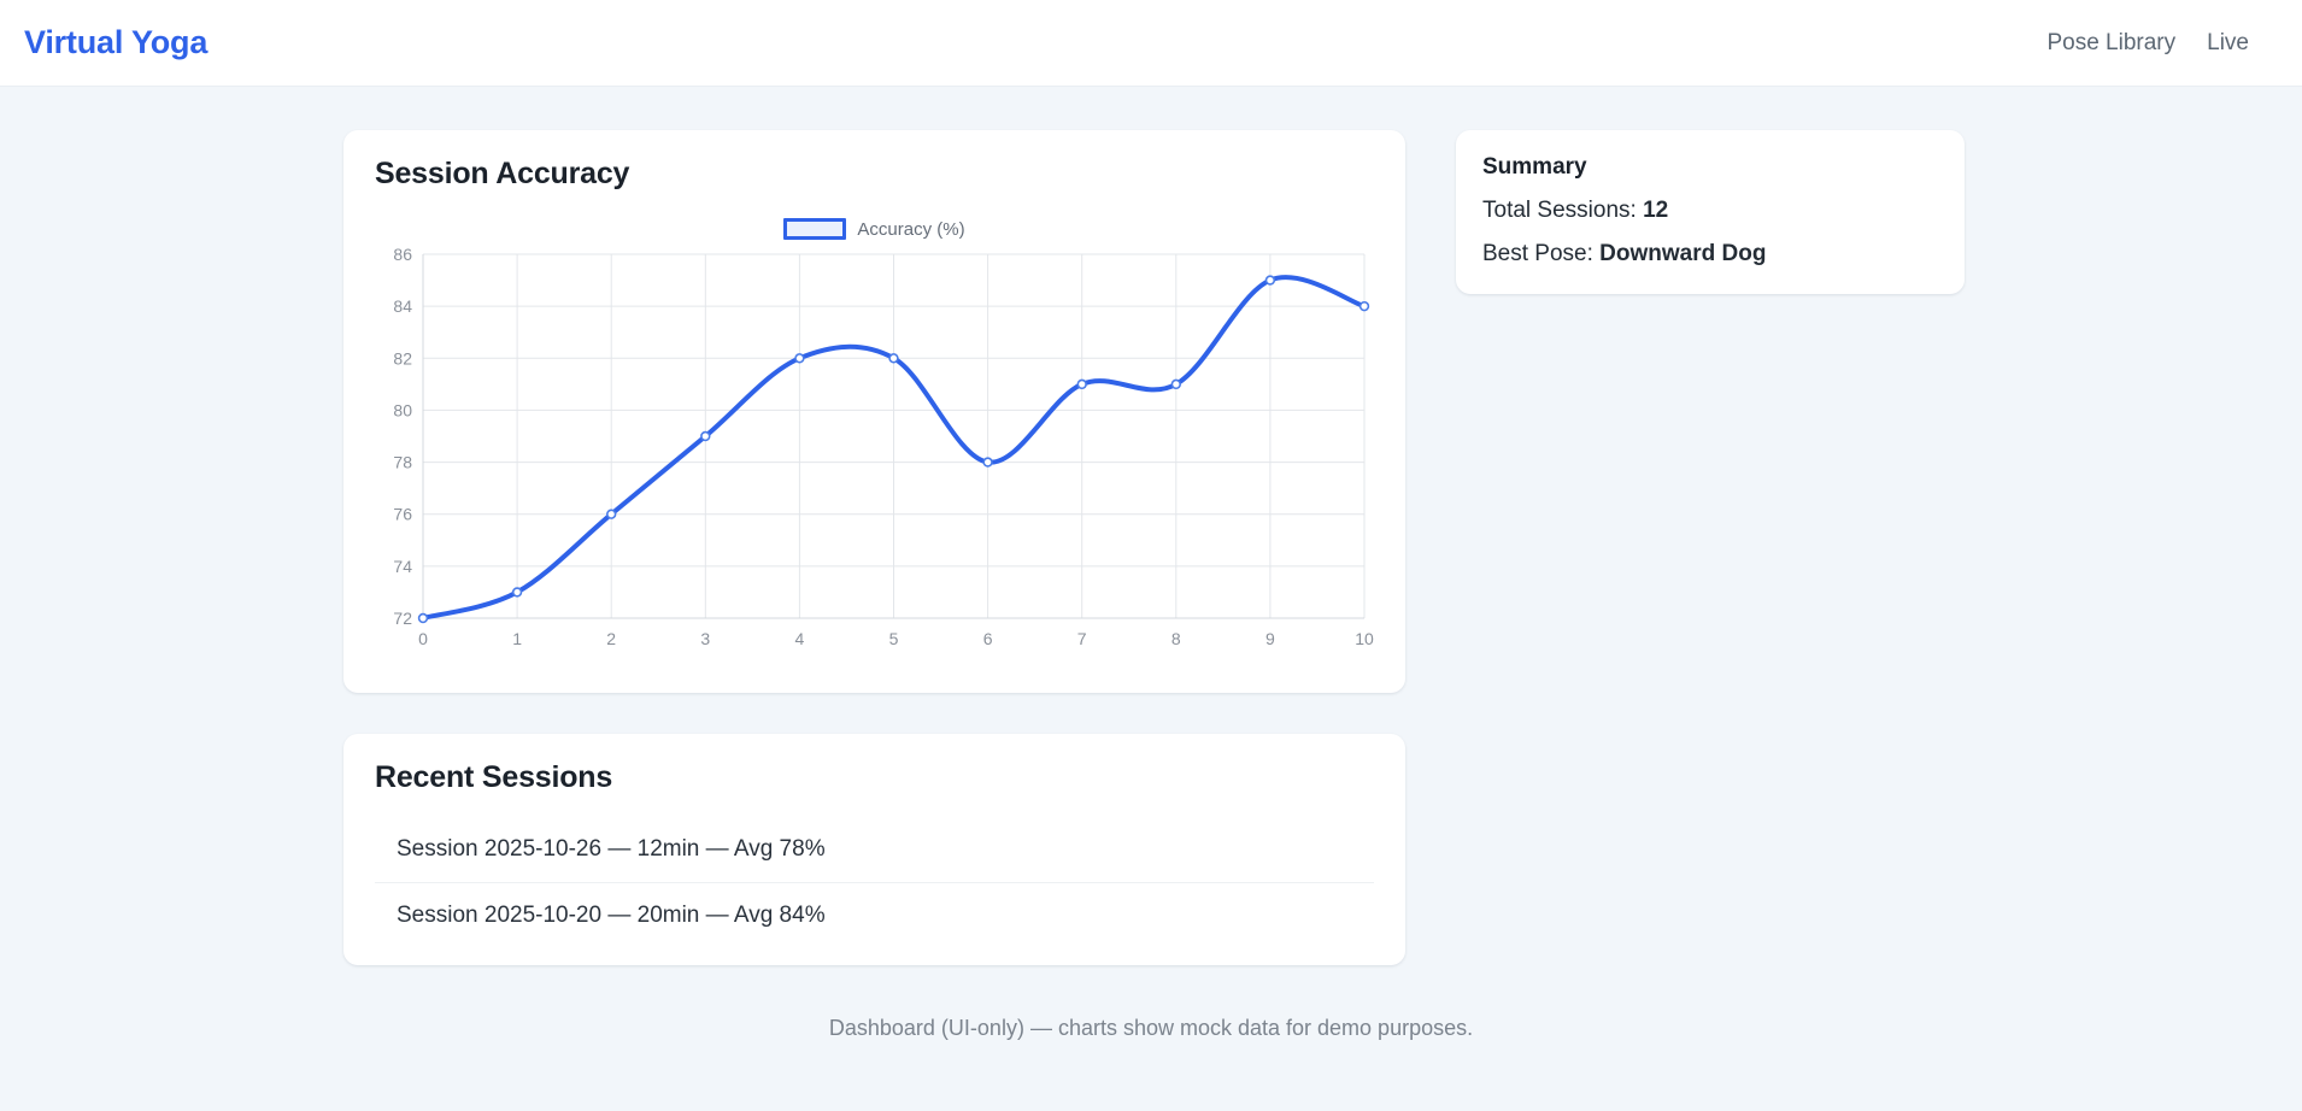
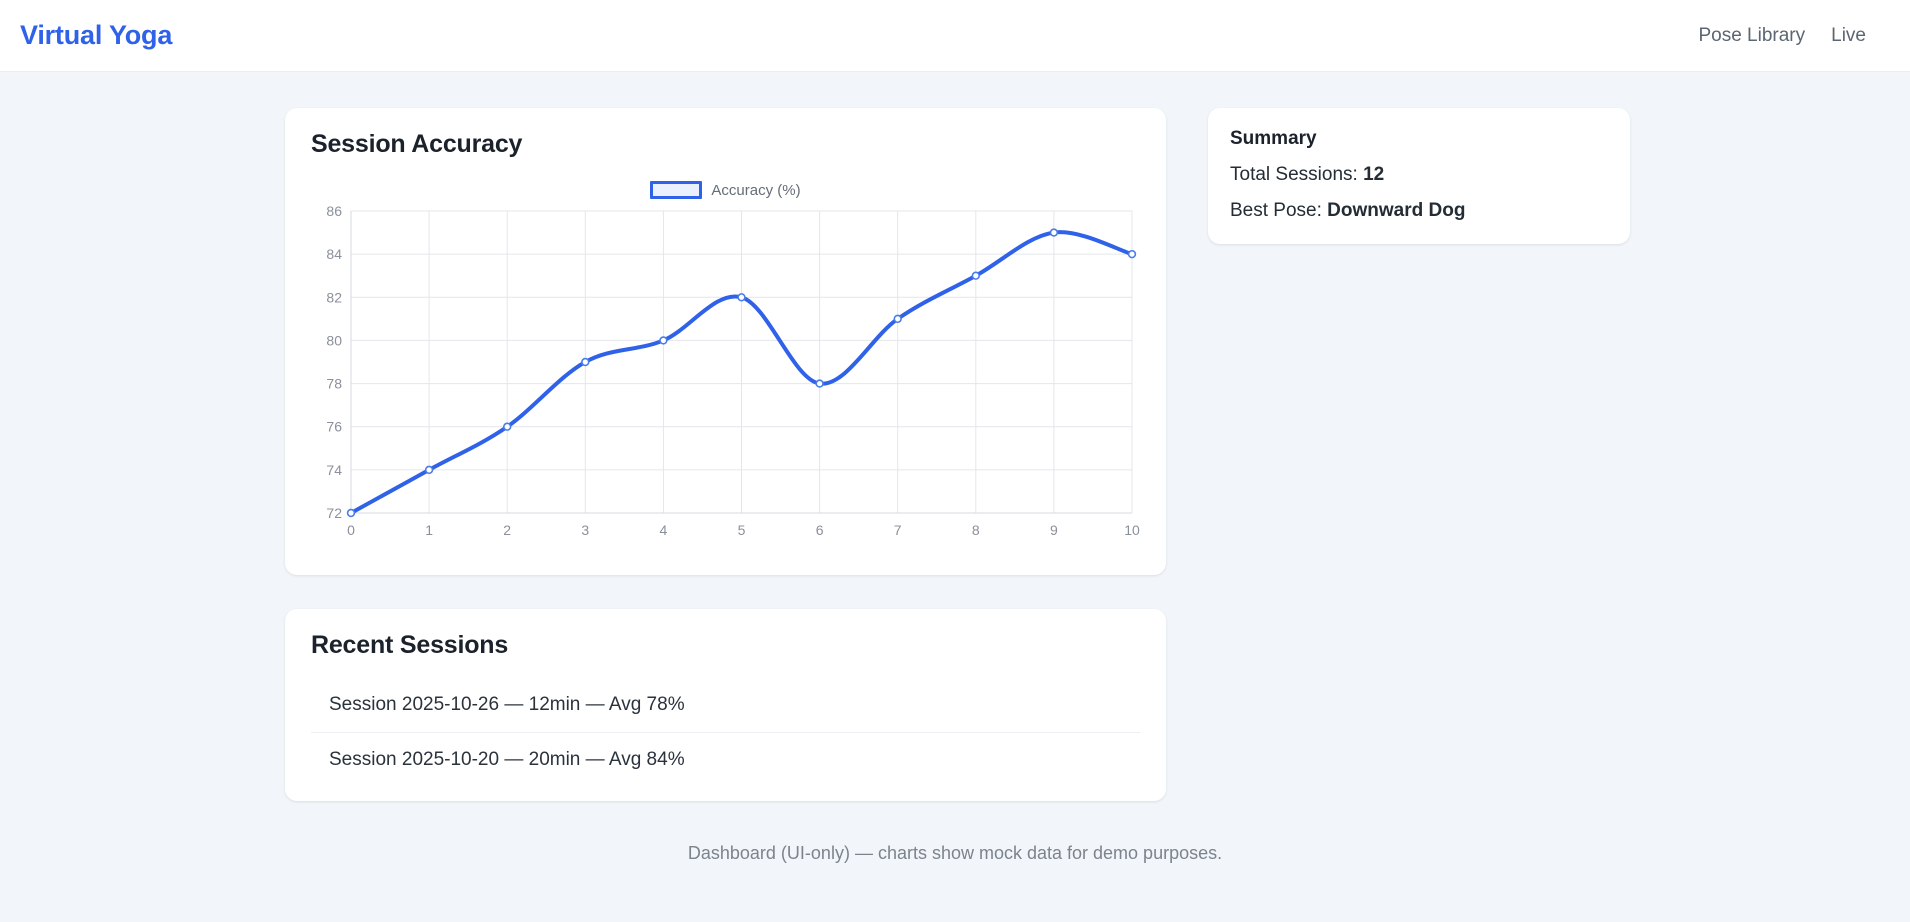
1: 73 -> 74
4: 82 -> 80
8: 81 -> 83
